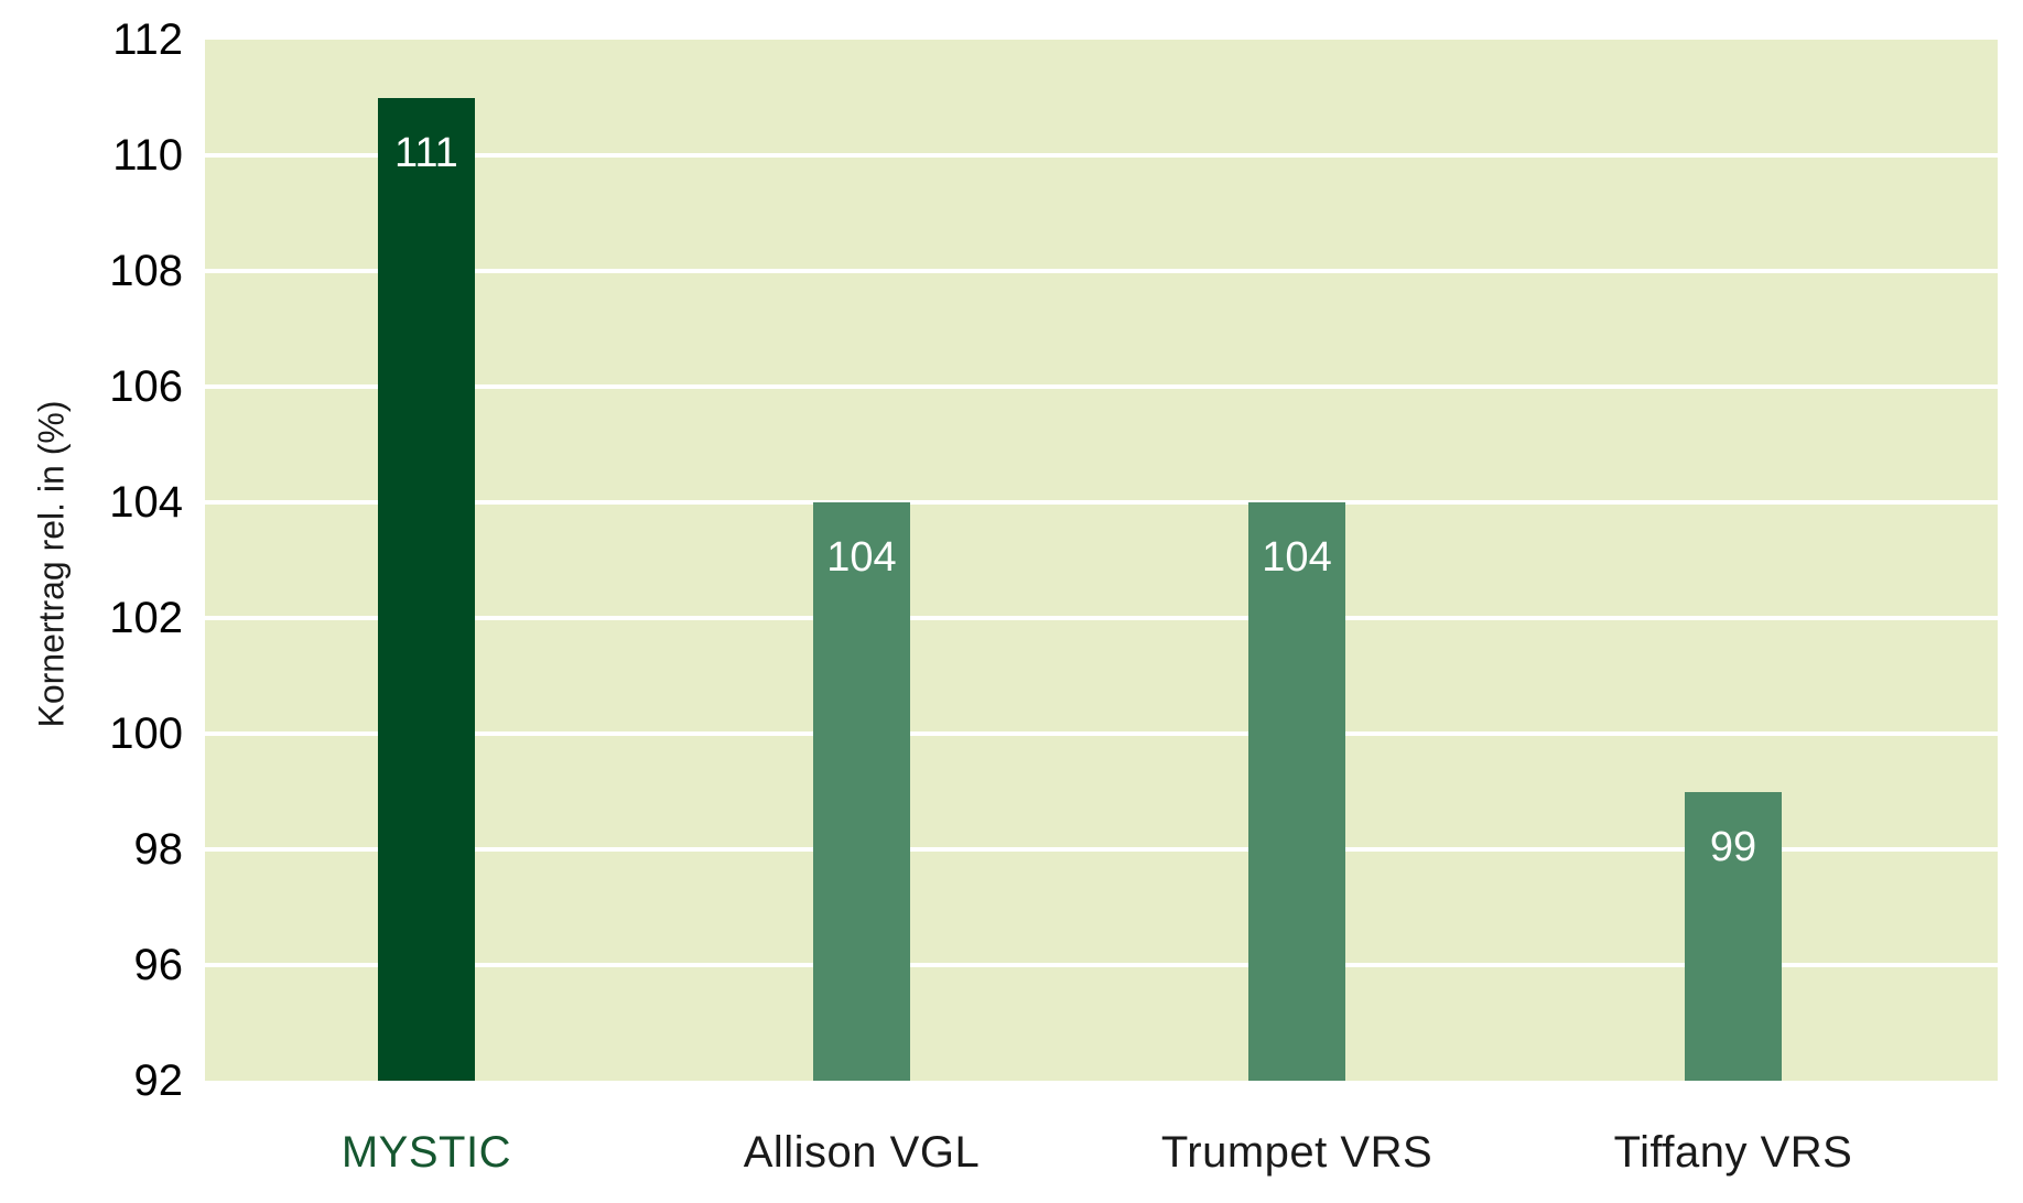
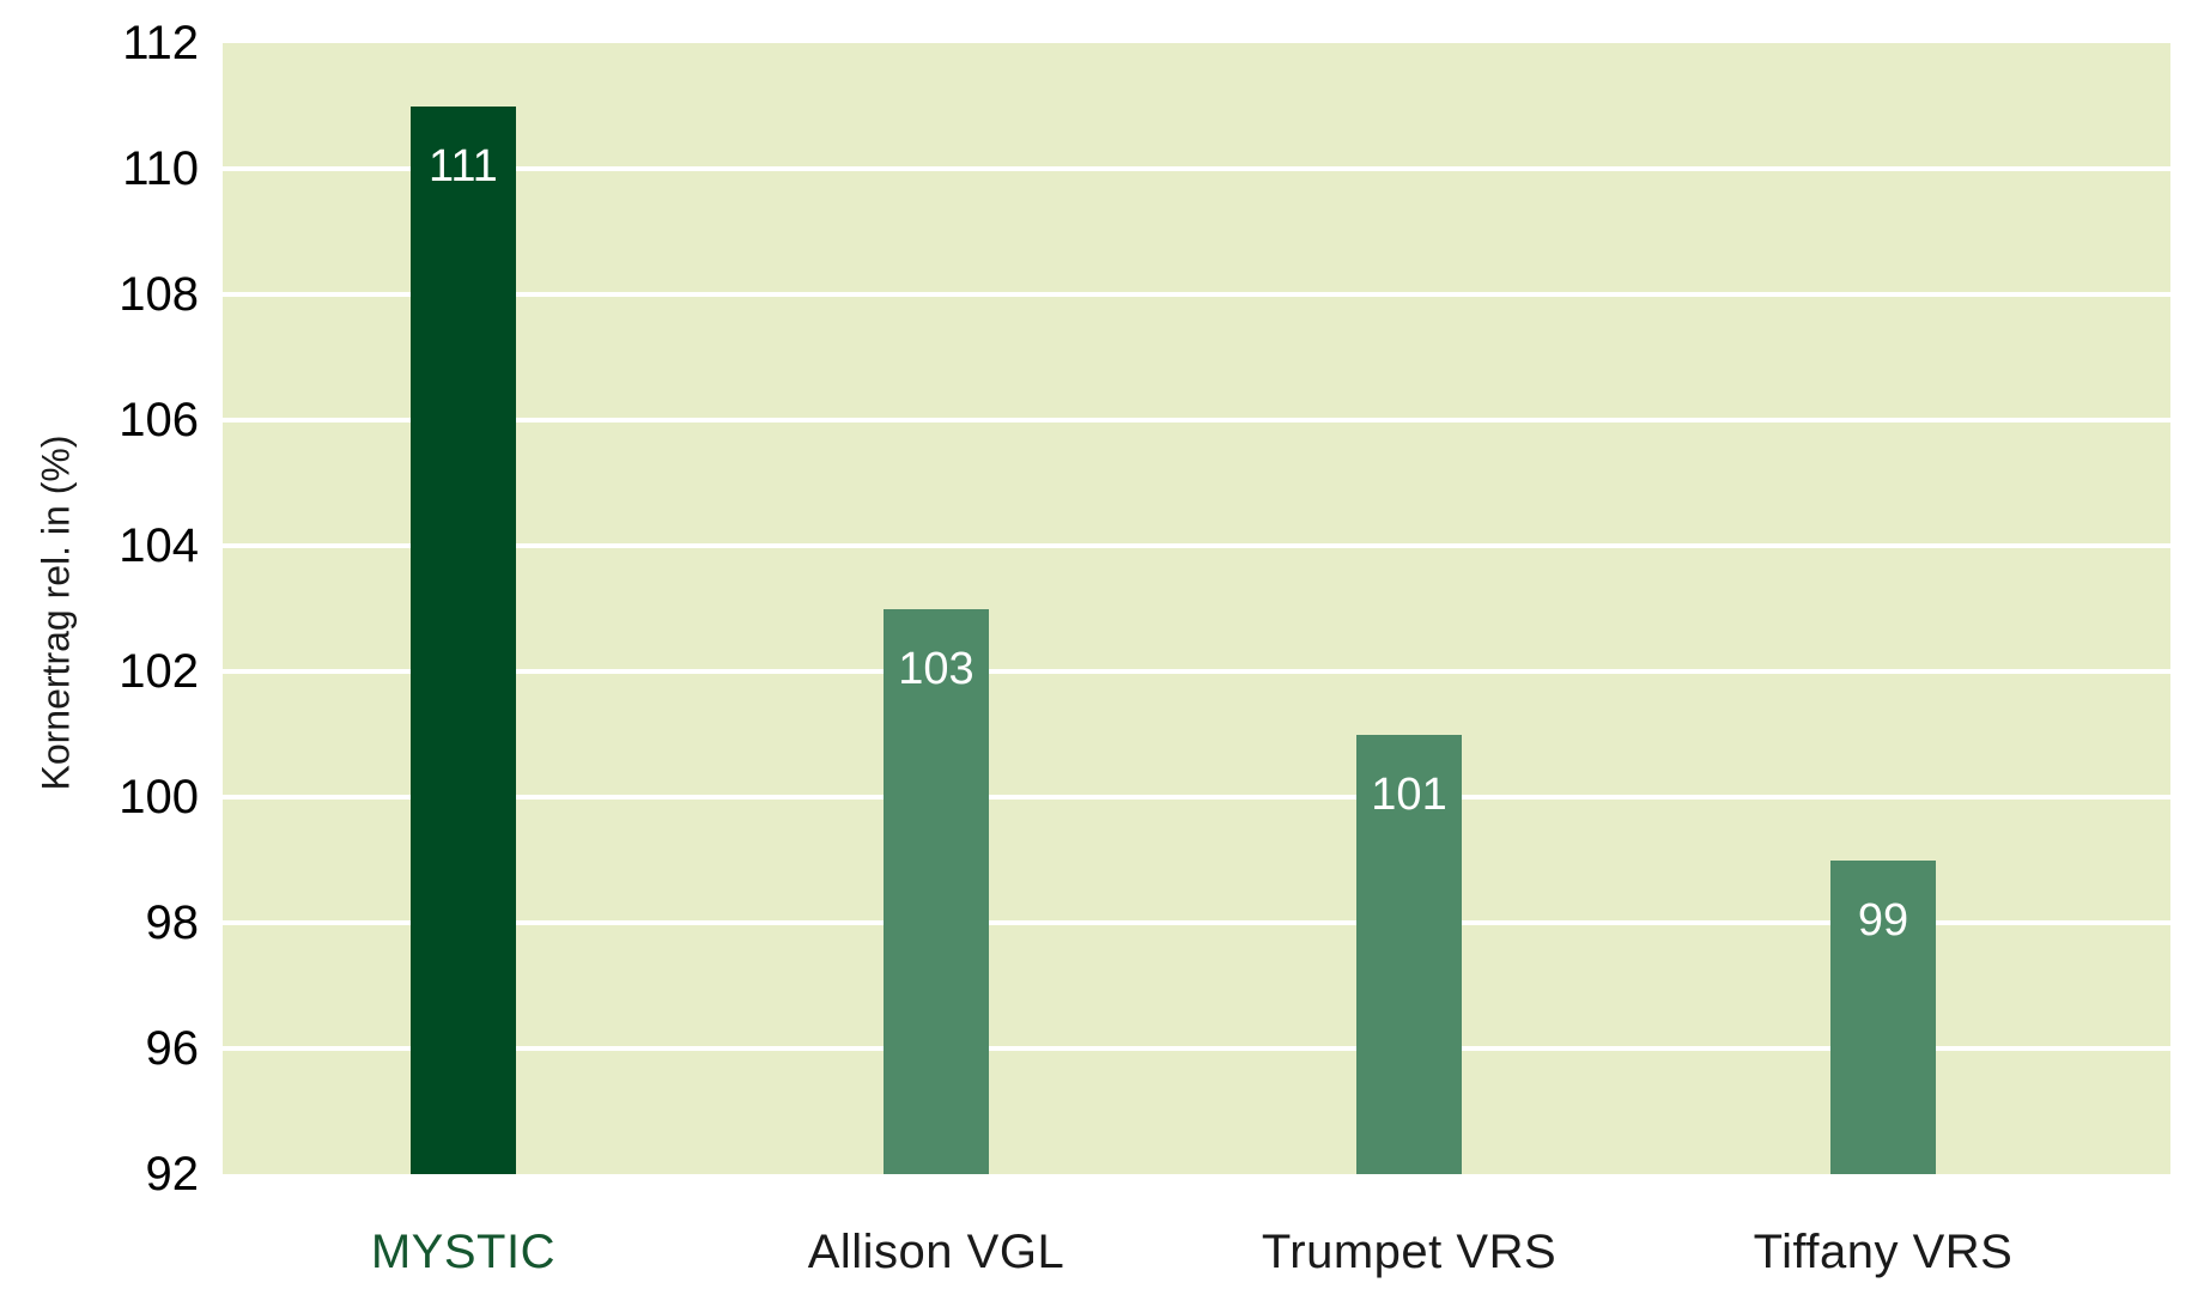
Allison VGL: 104 -> 103
Trumpet VRS: 104 -> 101
